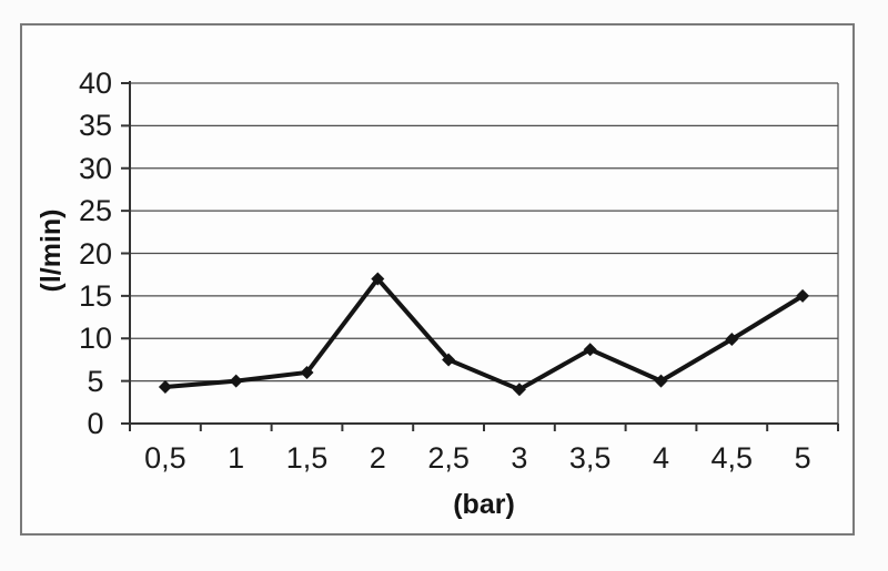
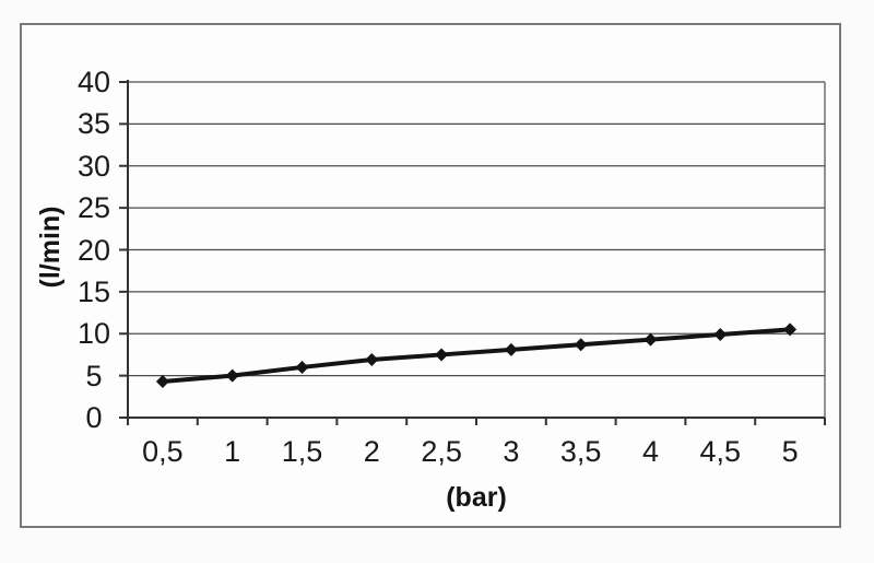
2: 17 -> 7
3: 4 -> 8
4: 5 -> 9
5: 15 -> 10
